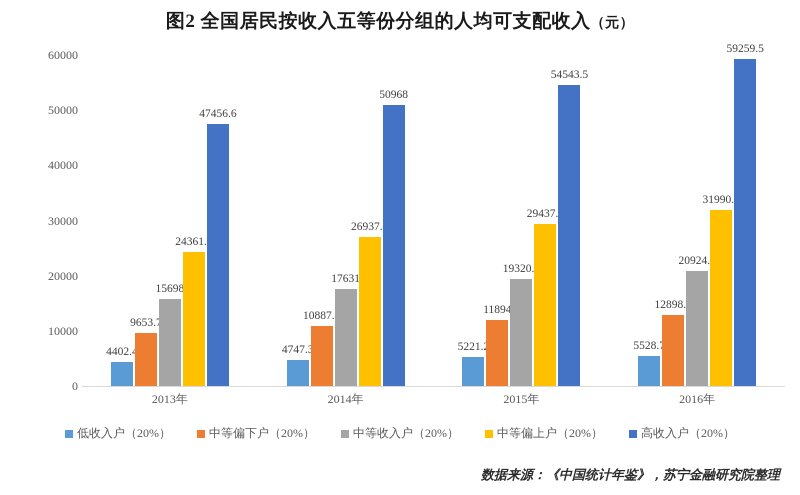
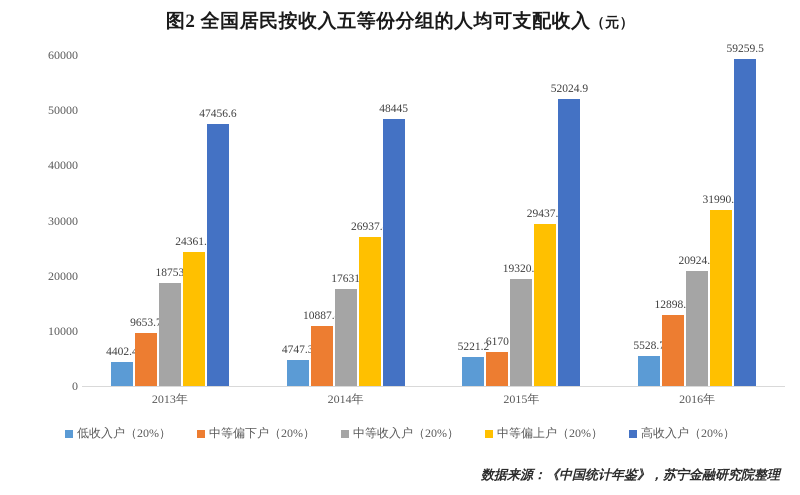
中等收入户（20%）/2013年: 15698 -> 18753
高收入户（20%）/2014年: 50968 -> 48445
中等偏下户（20%）/2015年: 11894 -> 6170
高收入户（20%）/2015年: 54543.5 -> 52024.9
